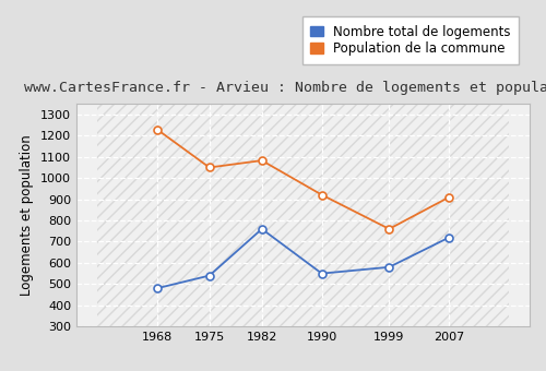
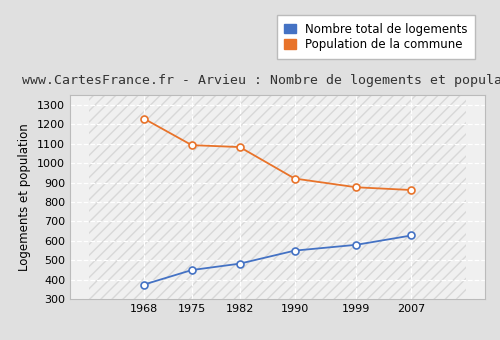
Nombre total de logements/1968: 480 -> 380
Nombre total de logements/1975: 540 -> 450
Population de la commune/1975: 1050 -> 1090
Nombre total de logements/1982: 760 -> 480
Population de la commune/1999: 760 -> 880
Nombre total de logements/2007: 720 -> 630
Population de la commune/2007: 910 -> 860
